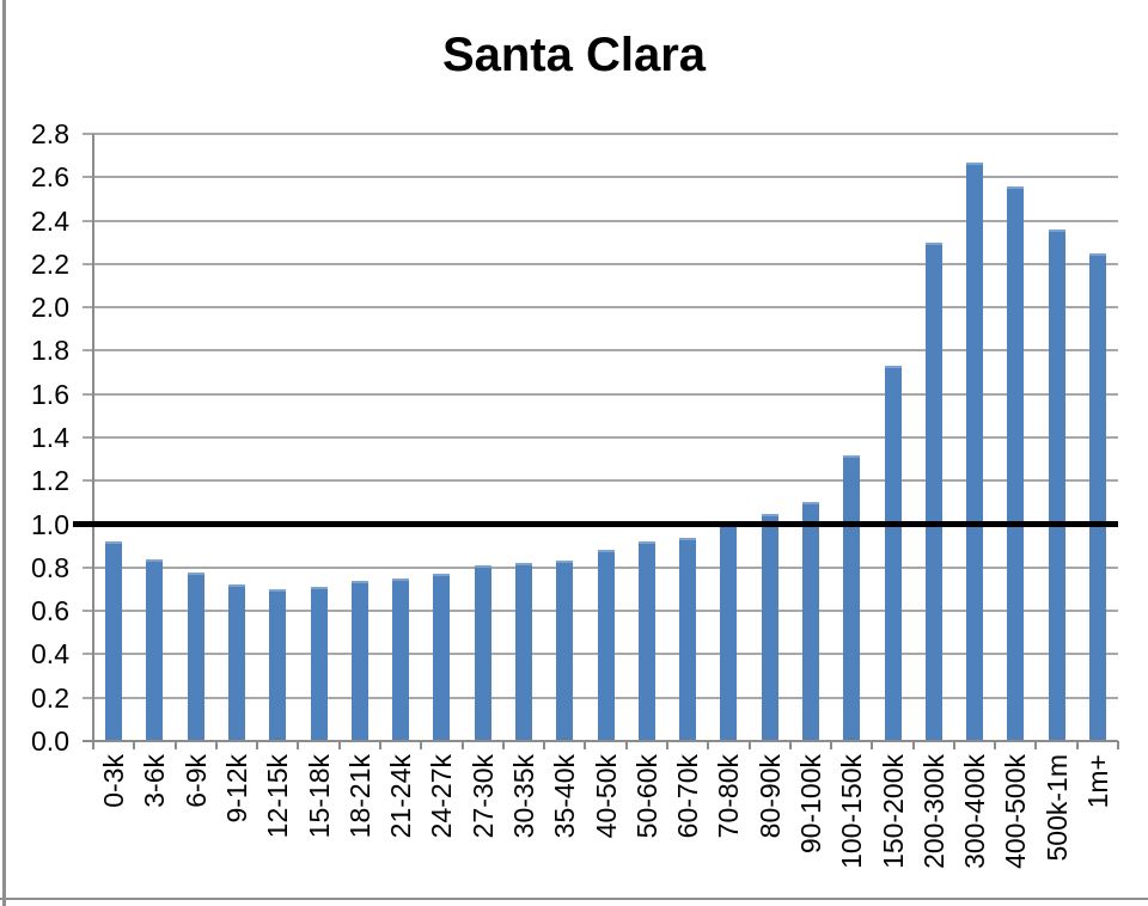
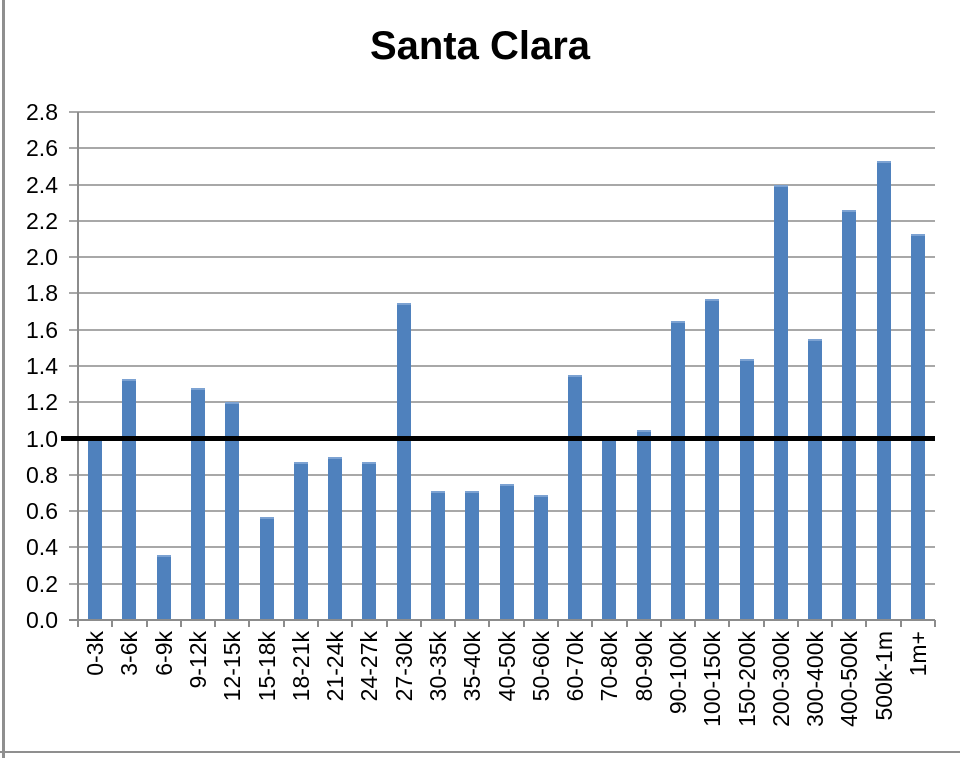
0-3k: 0.92 -> 1.01
3-6k: 0.84 -> 1.33
6-9k: 0.78 -> 0.36
9-12k: 0.72 -> 1.28
12-15k: 0.70 -> 1.20
15-18k: 0.71 -> 0.57
18-21k: 0.74 -> 0.87
21-24k: 0.75 -> 0.90
24-27k: 0.77 -> 0.87
27-30k: 0.81 -> 1.75
30-35k: 0.82 -> 0.71
35-40k: 0.83 -> 0.71
40-50k: 0.88 -> 0.75
50-60k: 0.92 -> 0.69
60-70k: 0.94 -> 1.35
90-100k: 1.10 -> 1.65
100-150k: 1.32 -> 1.77
150-200k: 1.73 -> 1.44
200-300k: 2.30 -> 2.40
300-400k: 2.67 -> 1.55
400-500k: 2.56 -> 2.26
500k-1m: 2.36 -> 2.53
1m+: 2.25 -> 2.13
